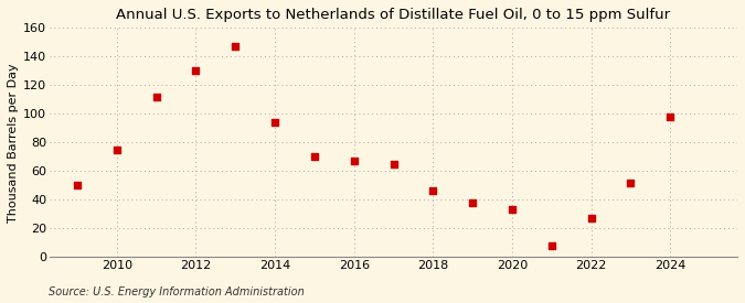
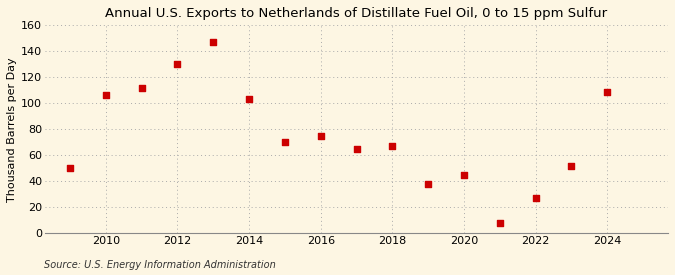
2010: 75 -> 106
2014: 94 -> 103
2016: 67 -> 75
2018: 46 -> 67
2020: 33 -> 45
2024: 98 -> 109
